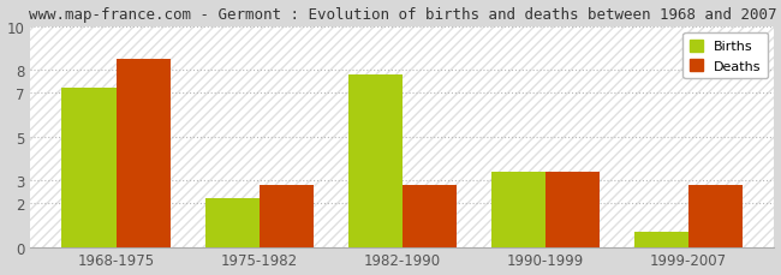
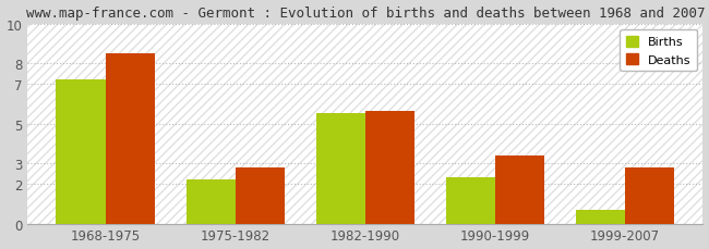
Births/1982-1990: 7.8 -> 5.5
Deaths/1982-1990: 2.8 -> 5.6
Births/1990-1999: 3.4 -> 2.3
